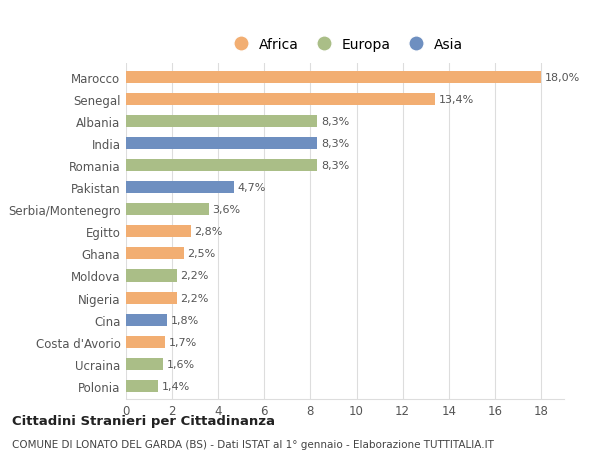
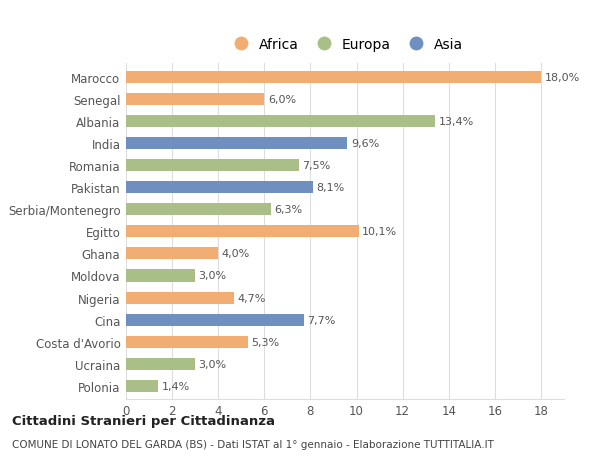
Senegal: 13,4% -> 6,0%
Albania: 8,3% -> 13,4%
India: 8,3% -> 9,6%
Romania: 8,3% -> 7,5%
Pakistan: 4,7% -> 8,1%
Serbia/Montenegro: 3,6% -> 6,3%
Egitto: 2,8% -> 10,1%
Ghana: 2,5% -> 4,0%
Moldova: 2,2% -> 3,0%
Nigeria: 2,2% -> 4,7%
Cina: 1,8% -> 7,7%
Costa d'Avorio: 1,7% -> 5,3%
Ucraina: 1,6% -> 3,0%
